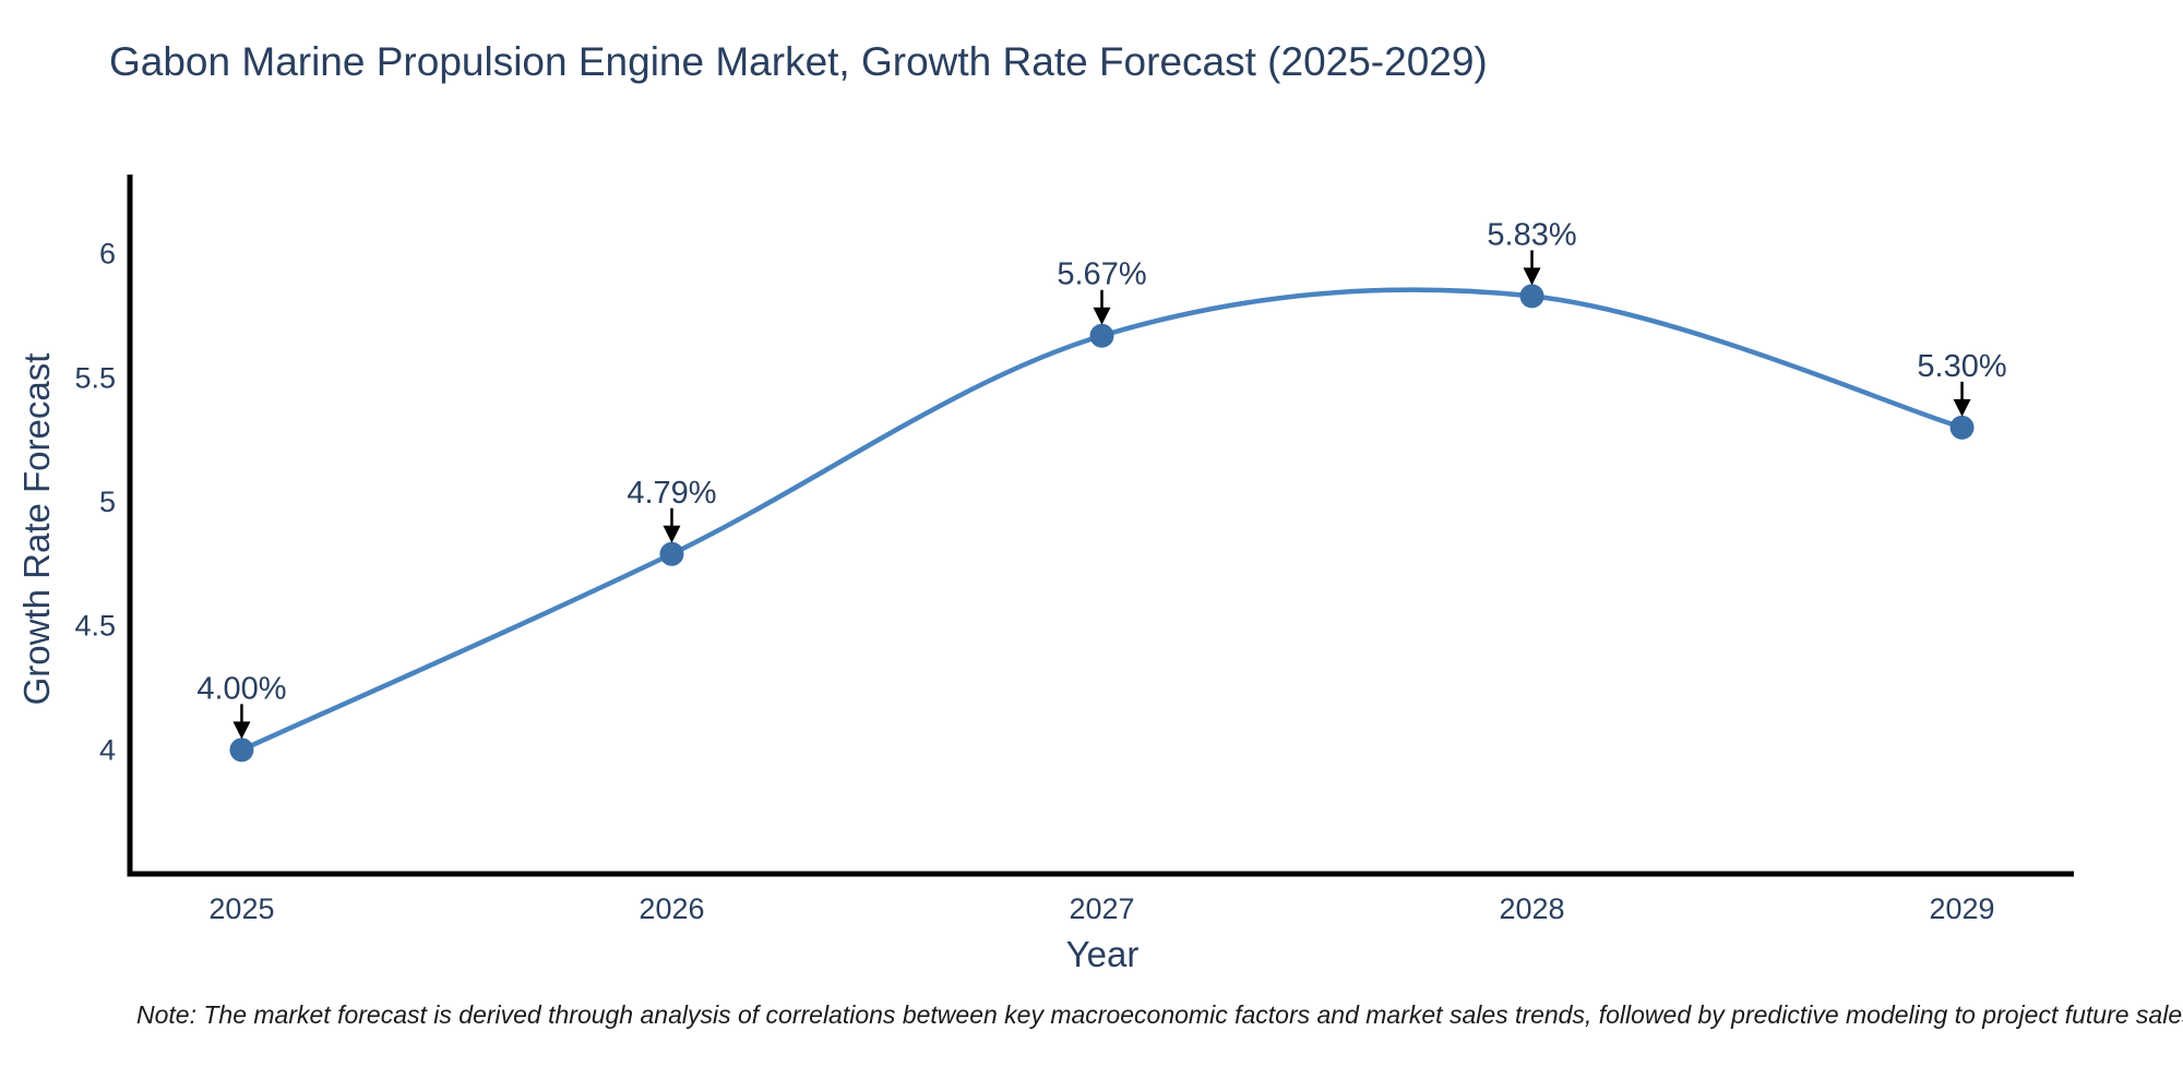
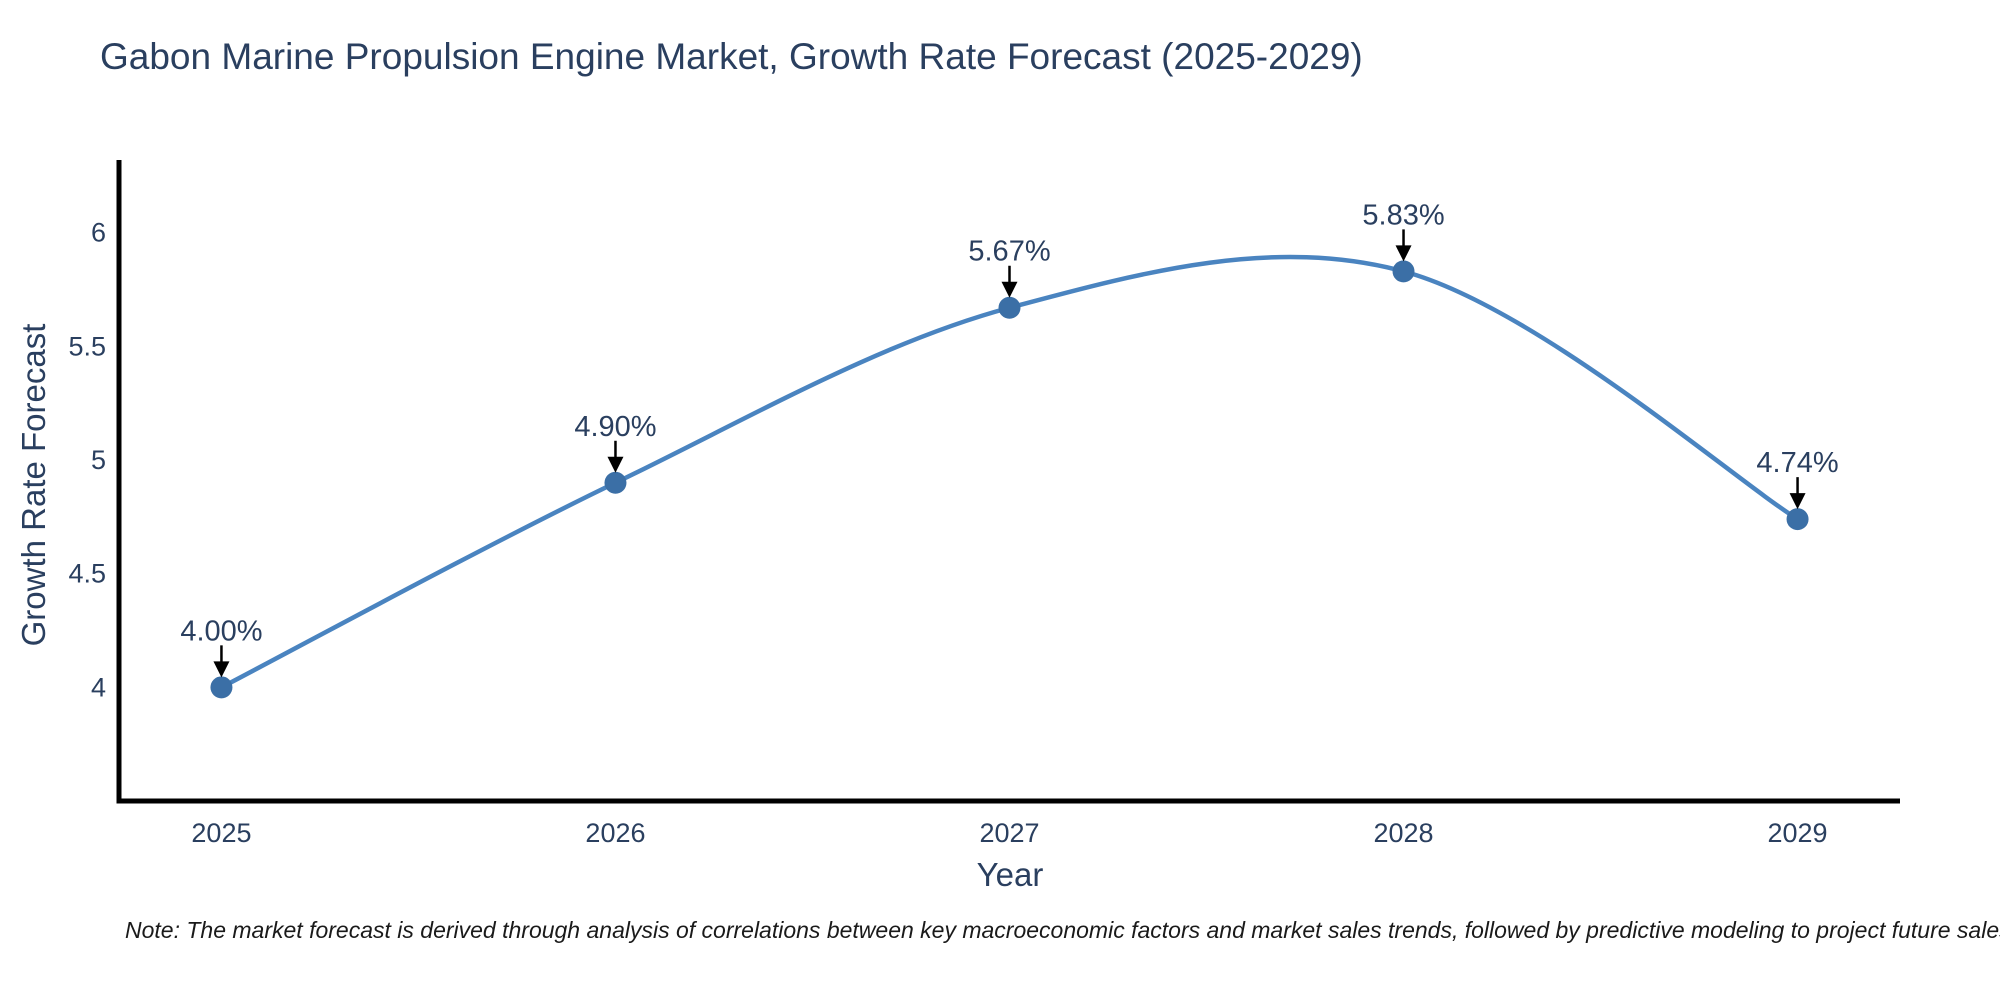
2026: 4.79% -> 4.90%
2029: 5.30% -> 4.74%
